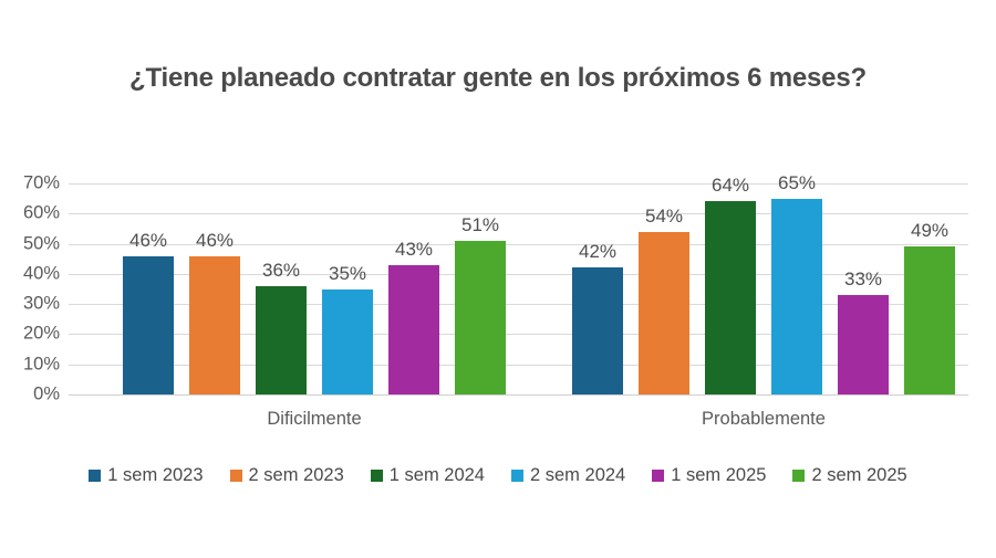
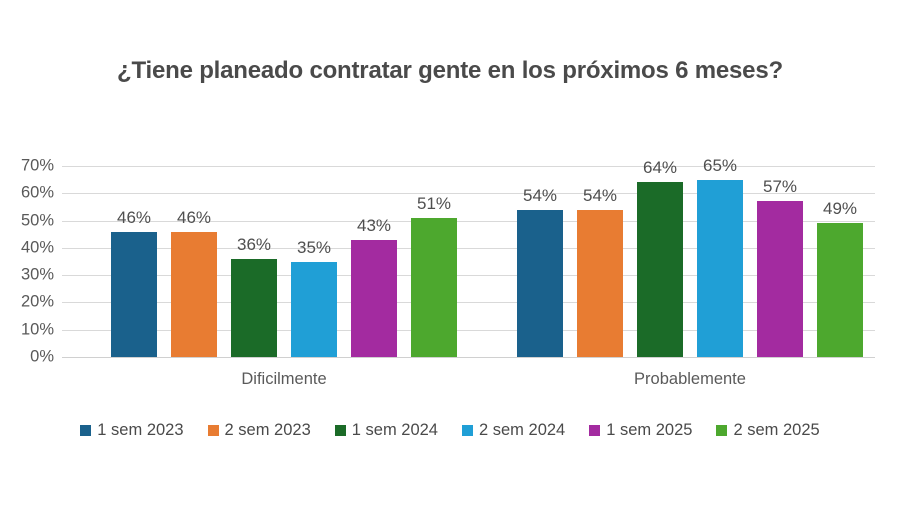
1 sem 2023/Probablemente: 42% -> 54%
1 sem 2025/Probablemente: 33% -> 57%
